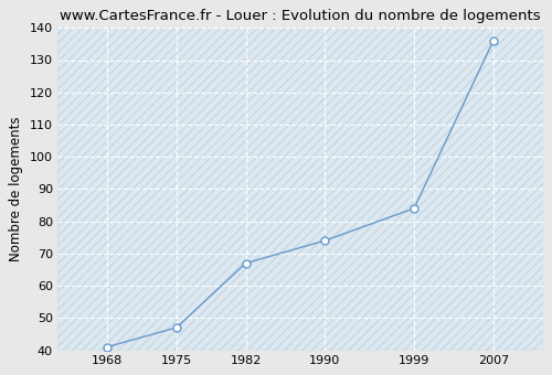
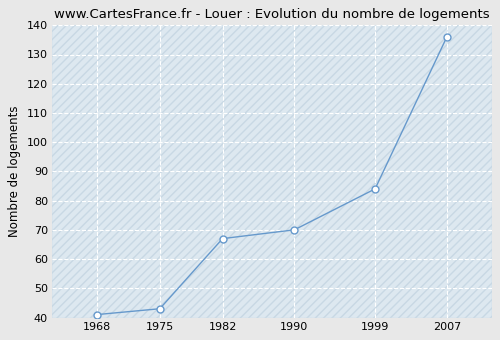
1975: 47 -> 43
1990: 74 -> 70
